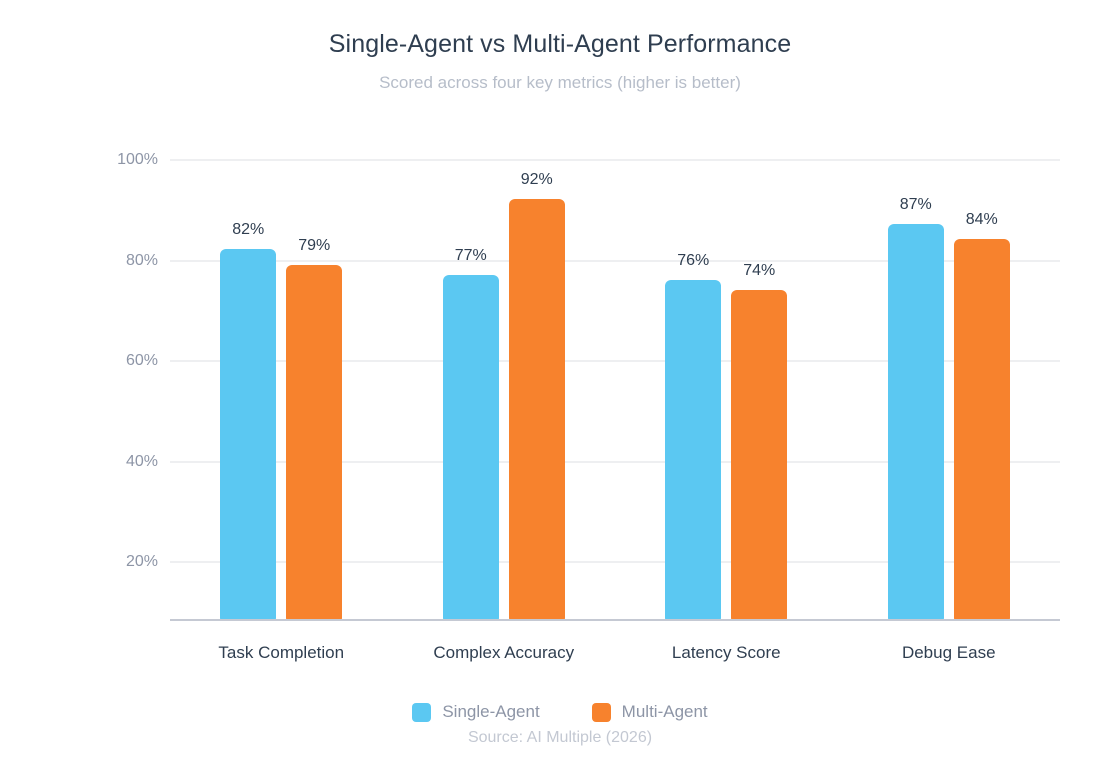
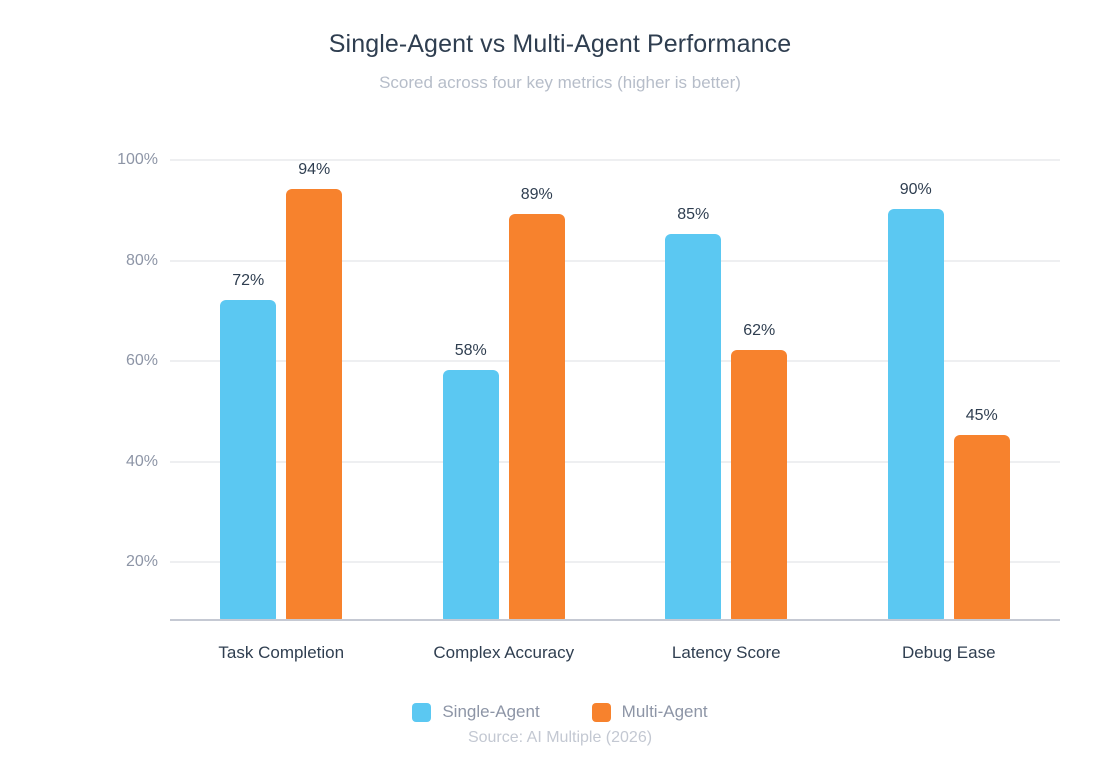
Single-Agent/Task Completion: 82% -> 72%
Multi-Agent/Task Completion: 79% -> 94%
Single-Agent/Complex Accuracy: 77% -> 58%
Multi-Agent/Complex Accuracy: 92% -> 89%
Single-Agent/Latency Score: 76% -> 85%
Multi-Agent/Latency Score: 74% -> 62%
Single-Agent/Debug Ease: 87% -> 90%
Multi-Agent/Debug Ease: 84% -> 45%
